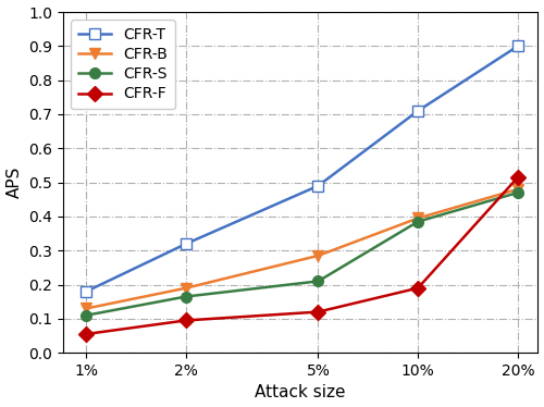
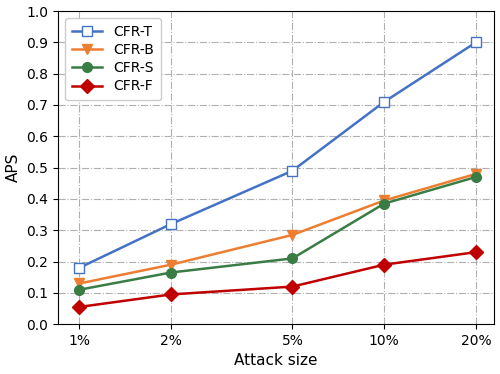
CFR-F/20%: 0.515 -> 0.230
